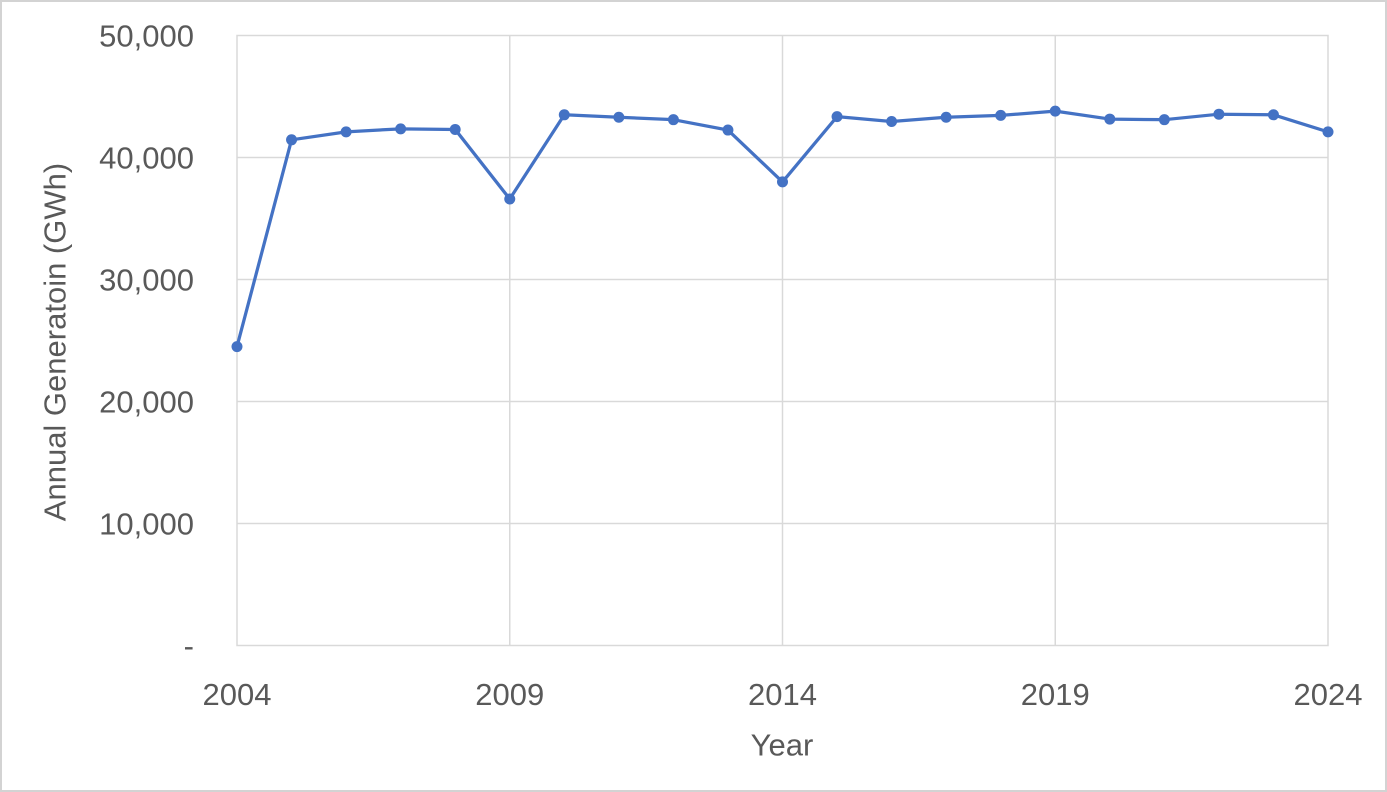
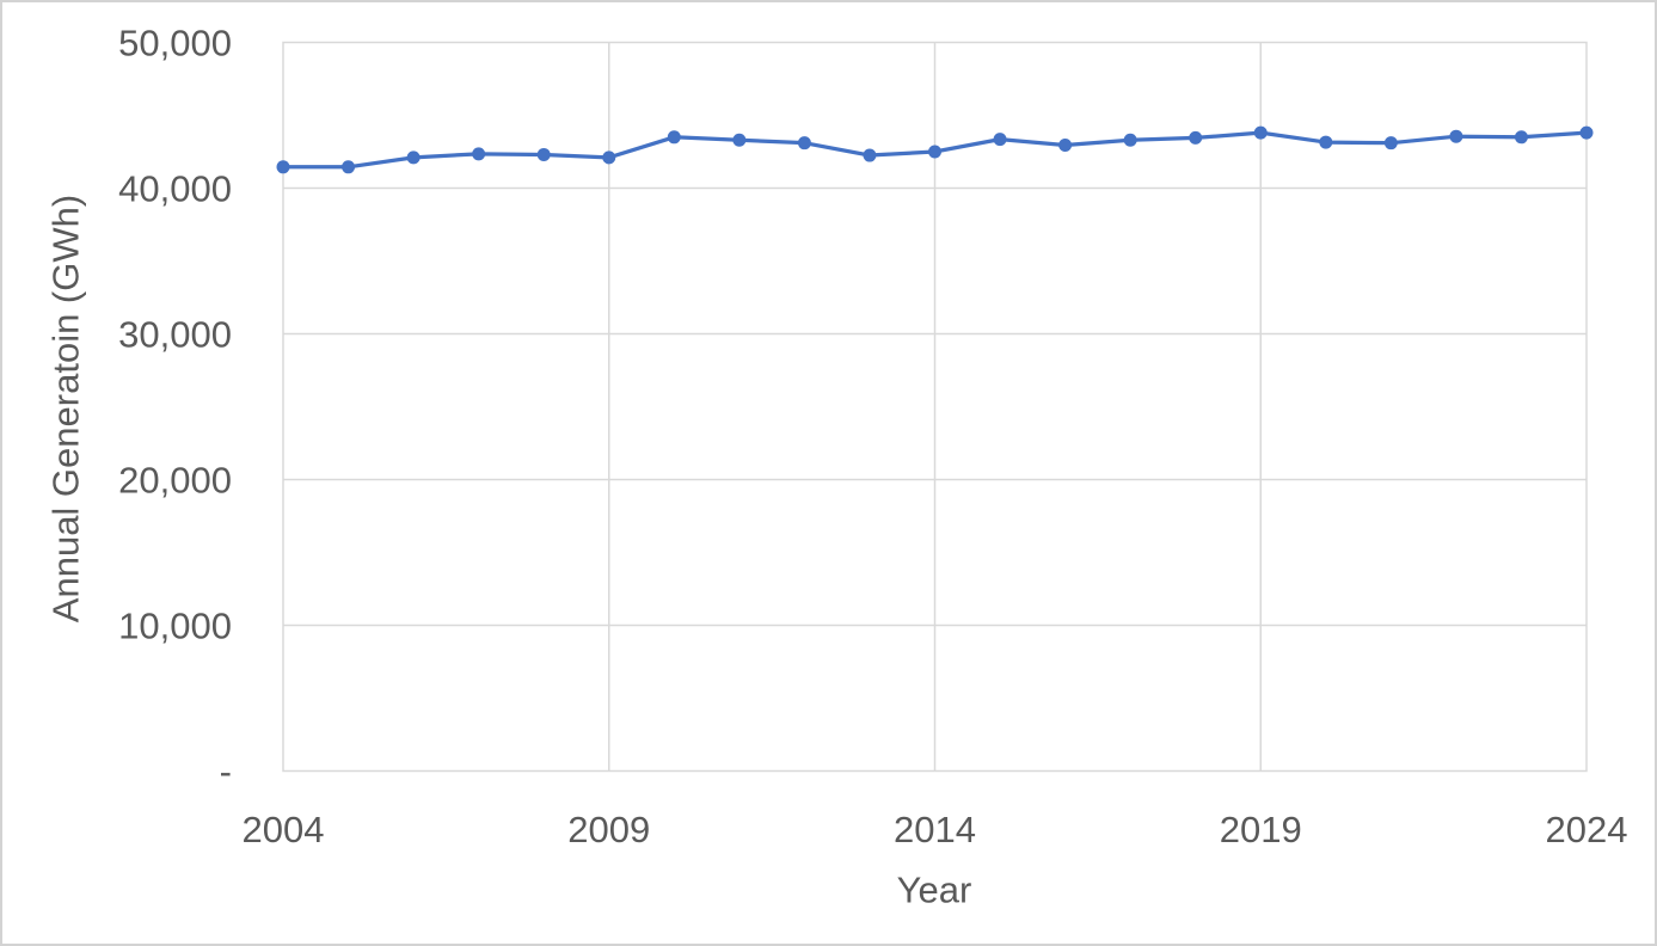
2004: 24500 -> 41400
2009: 36600 -> 42100
2014: 38000 -> 42500
2024: 42100 -> 43800
